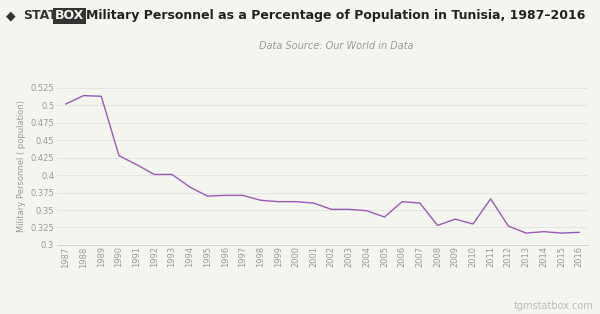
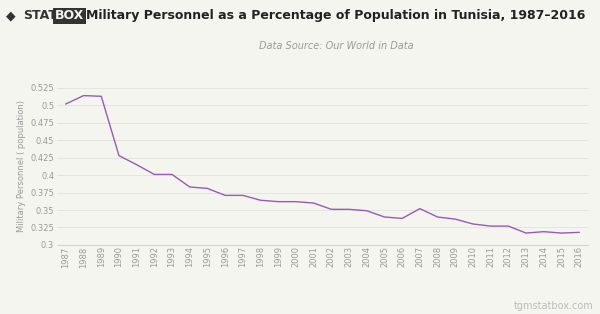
1995: 0.370 -> 0.381
2006: 0.362 -> 0.338
2007: 0.360 -> 0.352
2008: 0.328 -> 0.340
2011: 0.366 -> 0.327
